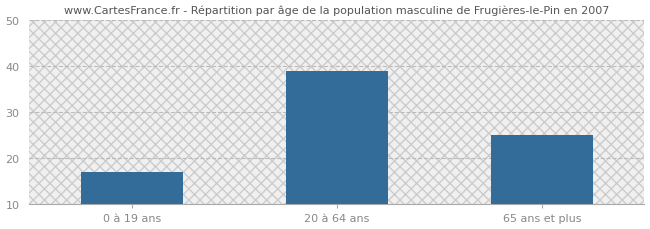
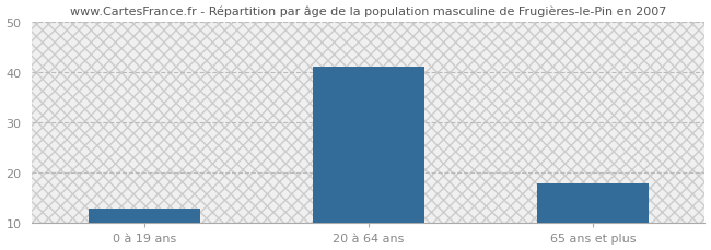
0 à 19 ans: 17 -> 13
20 à 64 ans: 39 -> 41
65 ans et plus: 25 -> 18
